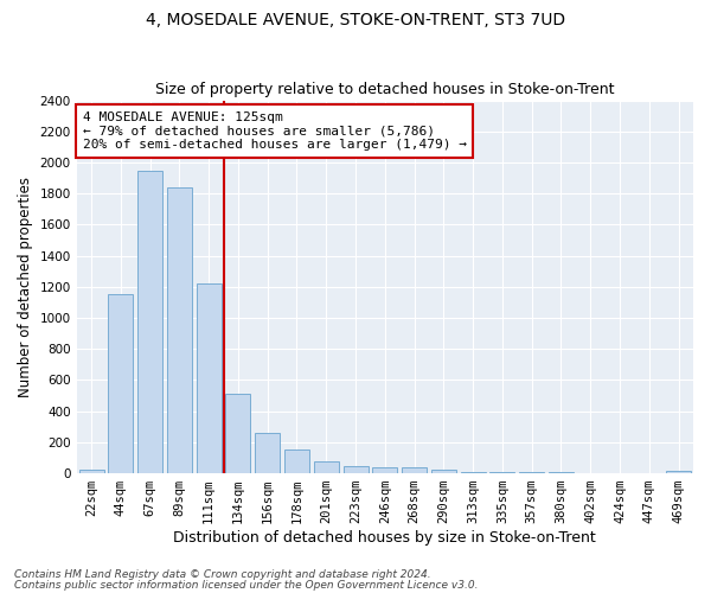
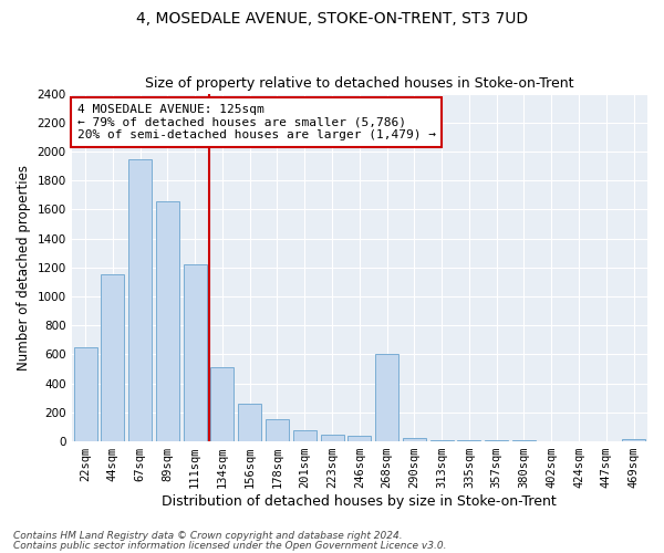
22sqm: 20 -> 650
89sqm: 1840 -> 1660
268sqm: 40 -> 600
